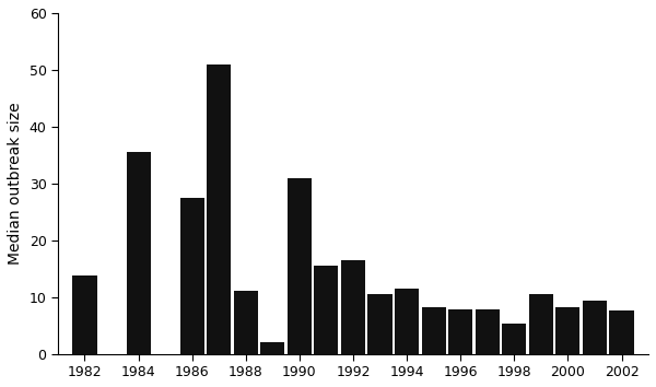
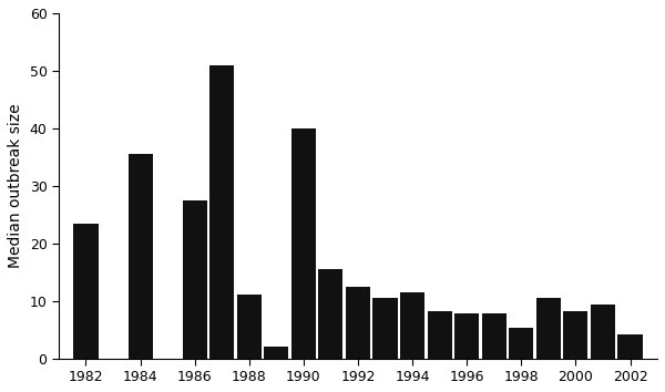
1982: 13.8 -> 23.5
1990: 31.0 -> 40.0
1992: 16.4 -> 12.5
2002: 7.6 -> 4.2
